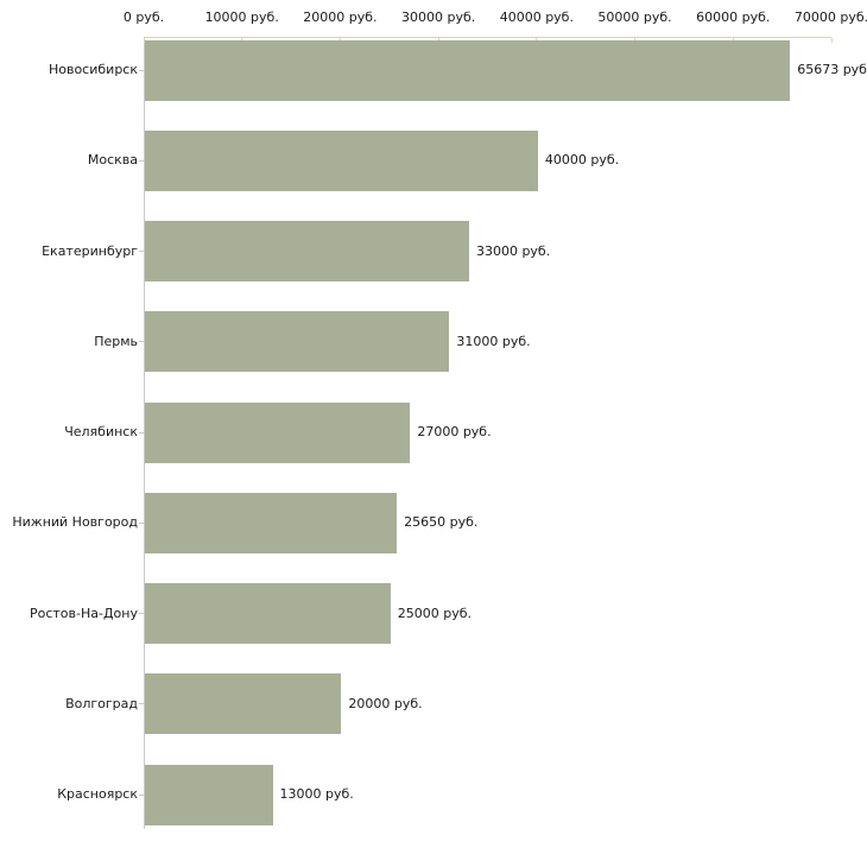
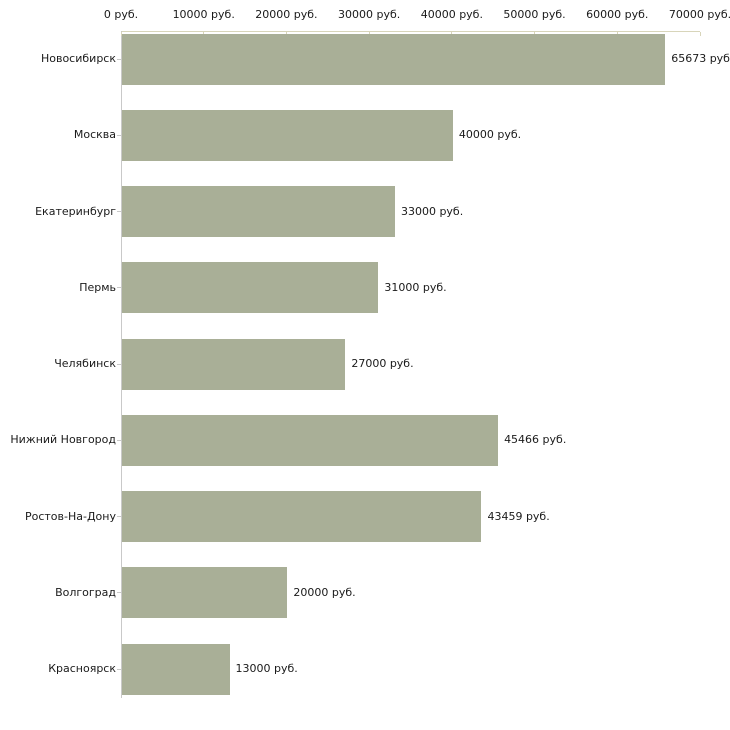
Нижний Новгород: 25650 -> 45466
Ростов-На-Дону: 25000 -> 43459
